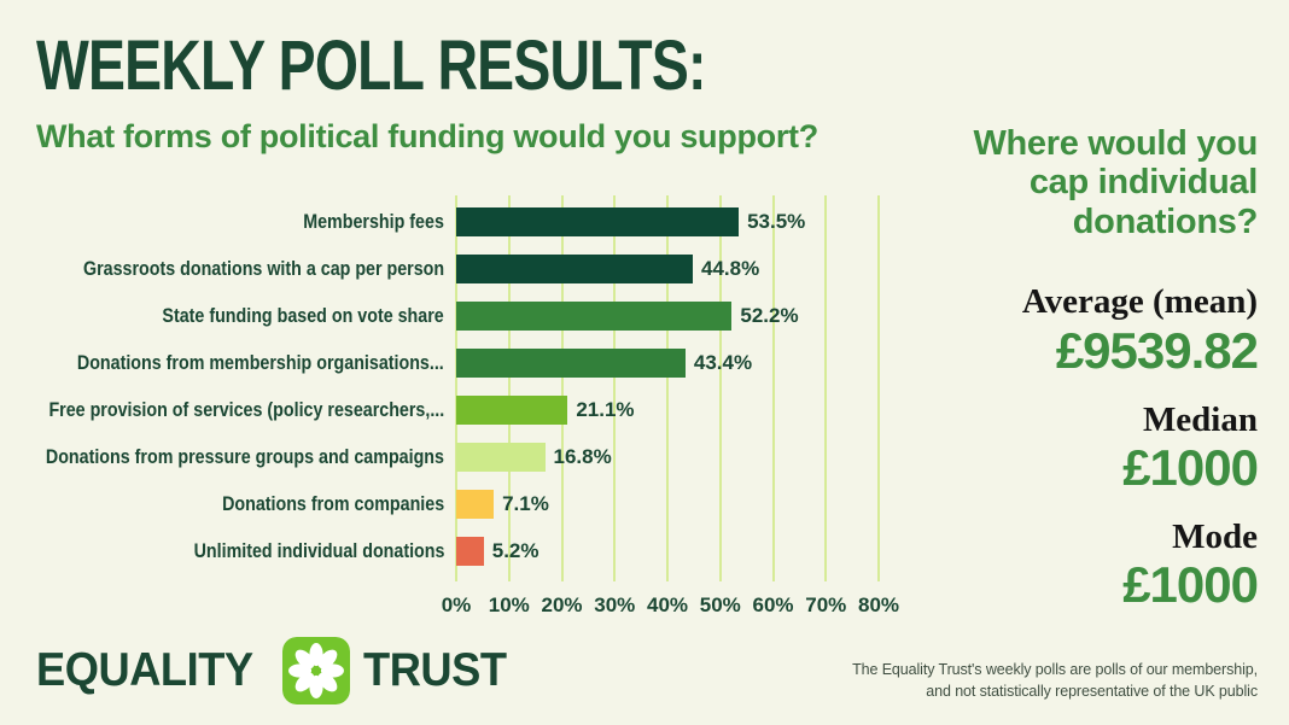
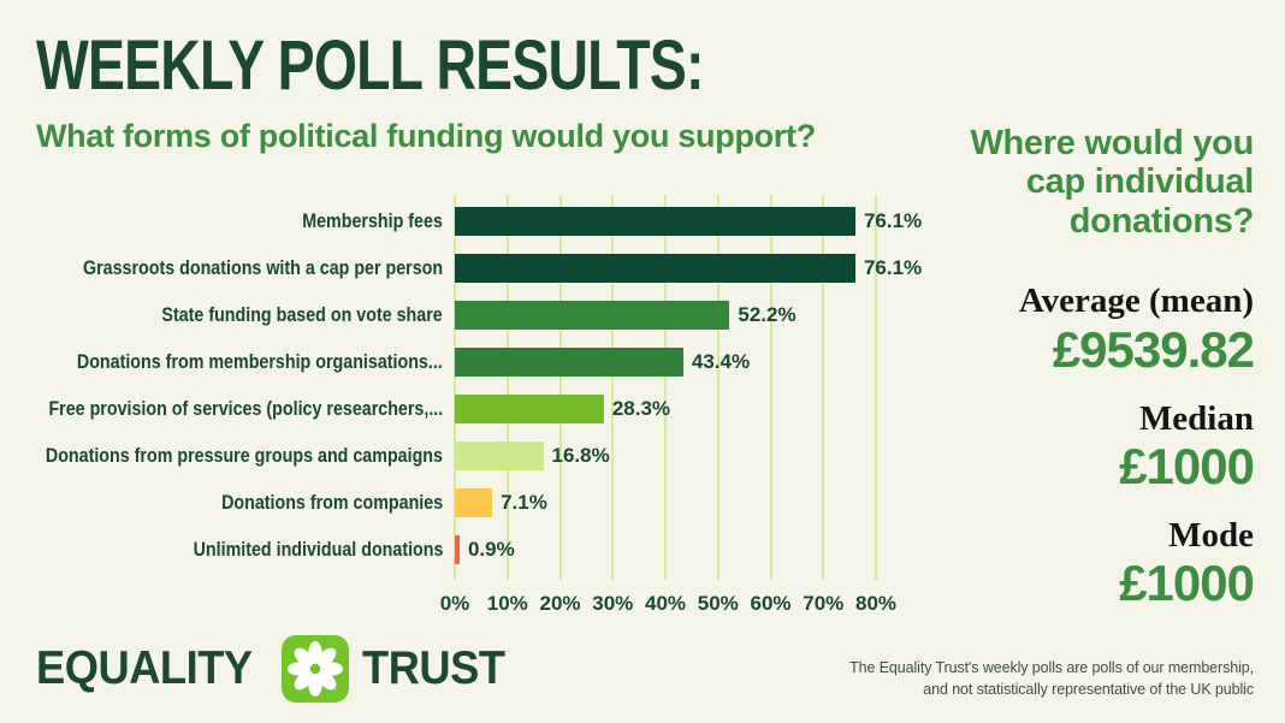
Membership fees: 53.5% -> 76.1%
Grassroots donations with a cap per person: 44.8% -> 76.1%
Free provision of services (policy researchers,...: 21.1% -> 28.3%
Unlimited individual donations: 5.2% -> 0.9%
